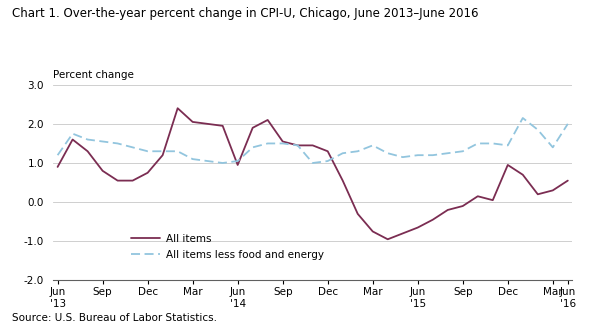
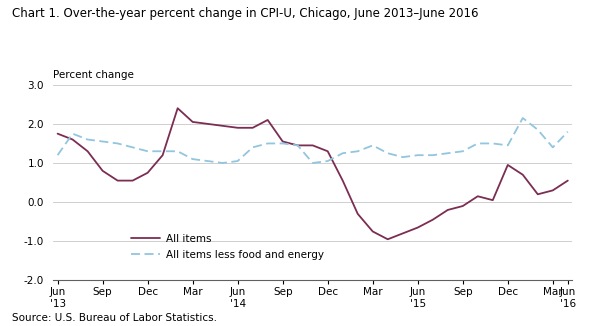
All items/Jun '13: 0.90 -> 1.75
All items/Jun '14: 0.95 -> 1.90
All items less food and energy/Jun '16: 2.00 -> 1.80
